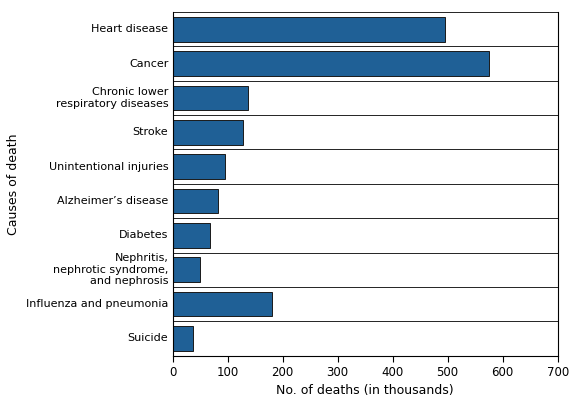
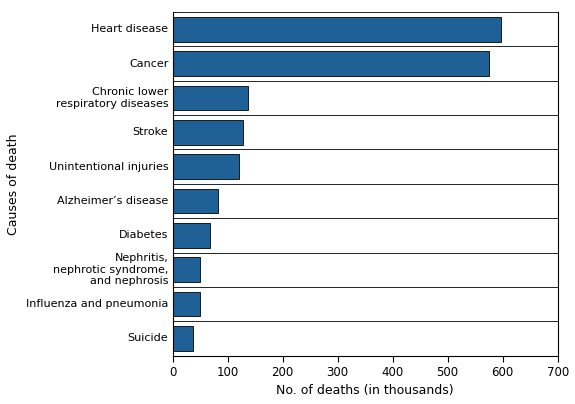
Heart disease: 496 -> 597
Unintentional injuries: 96 -> 120
Influenza and pneumonia: 180 -> 50
